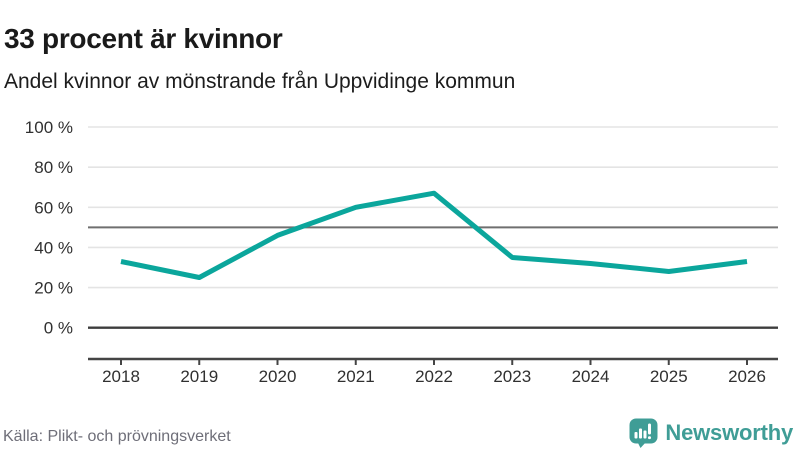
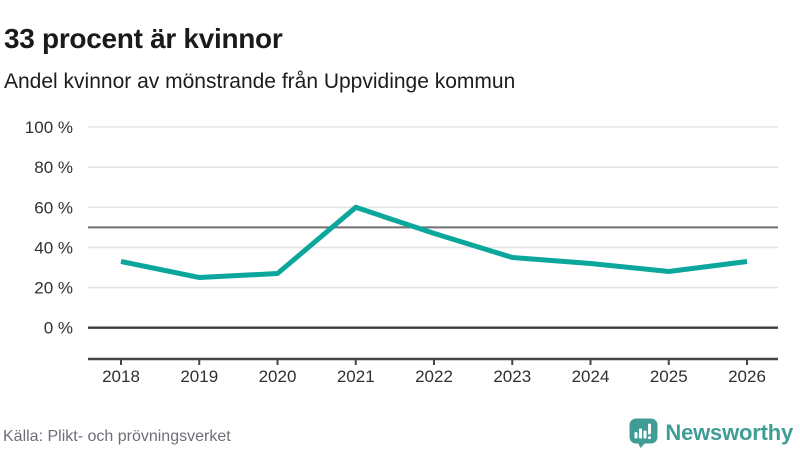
2020: 46% -> 27%
2022: 67% -> 47%
